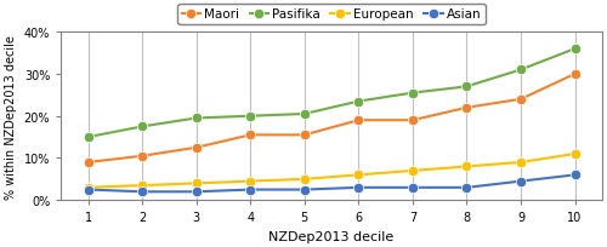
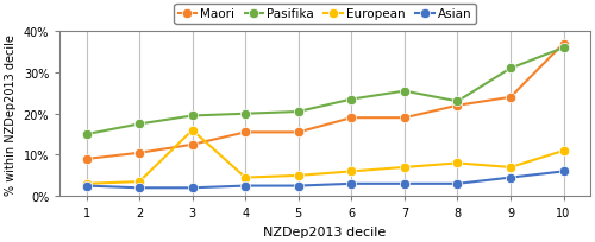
European/3: 4.0% -> 16.0%
Pasifika/8: 27.0% -> 23.0%
European/9: 9.0% -> 7.0%
Maori/10: 30.0% -> 37.0%
